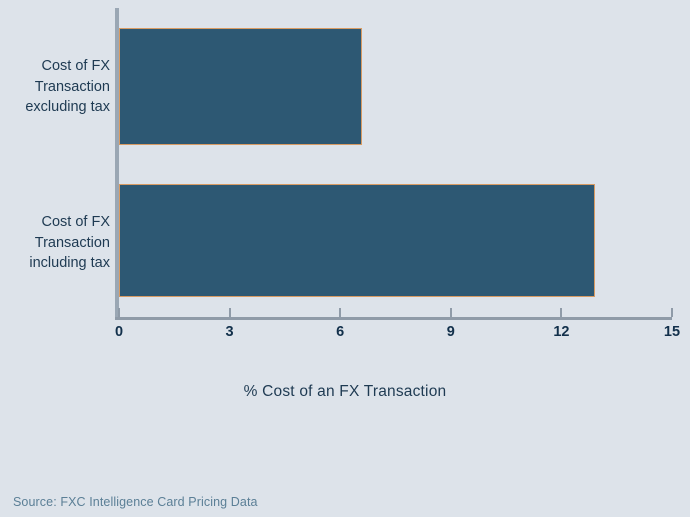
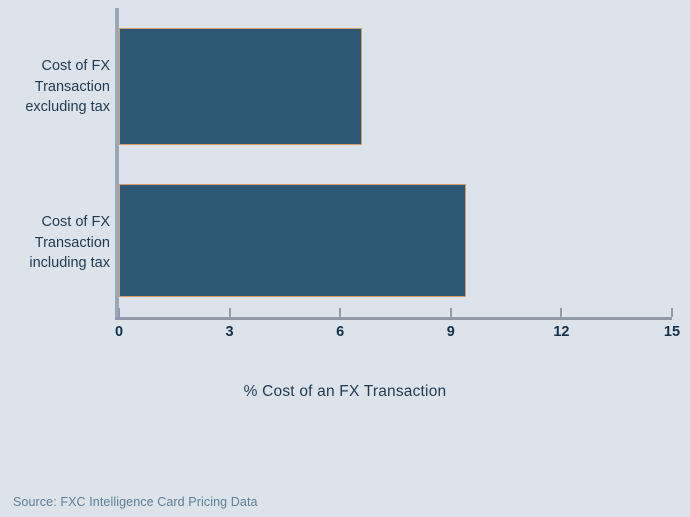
Cost of FX Transaction including tax: 12.9 -> 9.4
